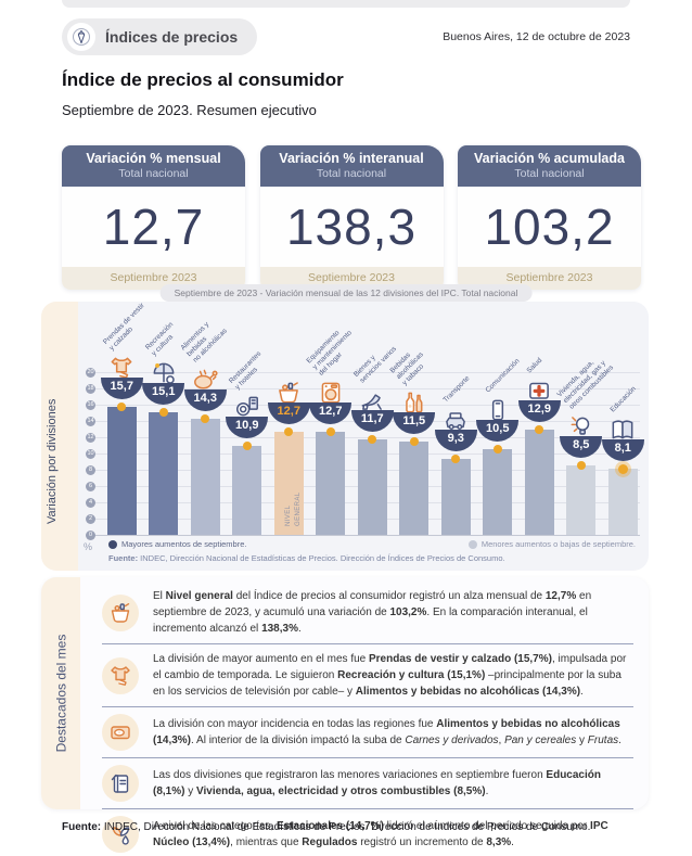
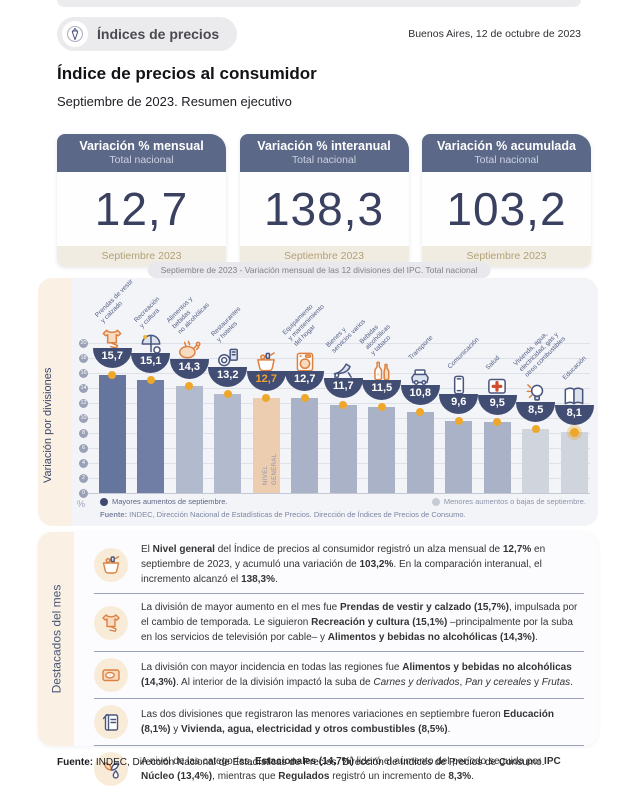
Restaurantes y hoteles: 10,9 -> 13,2
Transporte: 9,3 -> 10,8
Comunicación: 10,5 -> 9,6
Salud: 12,9 -> 9,5
